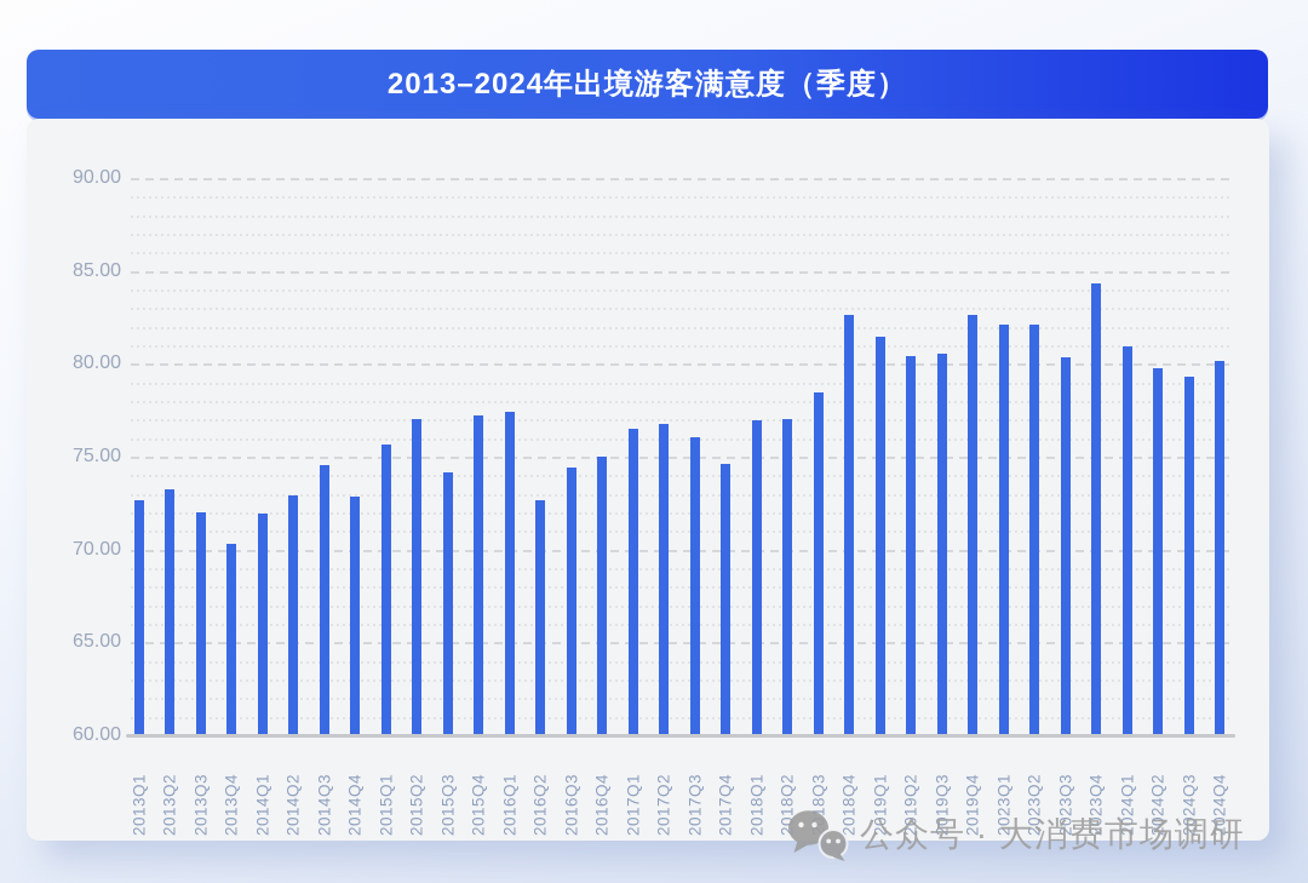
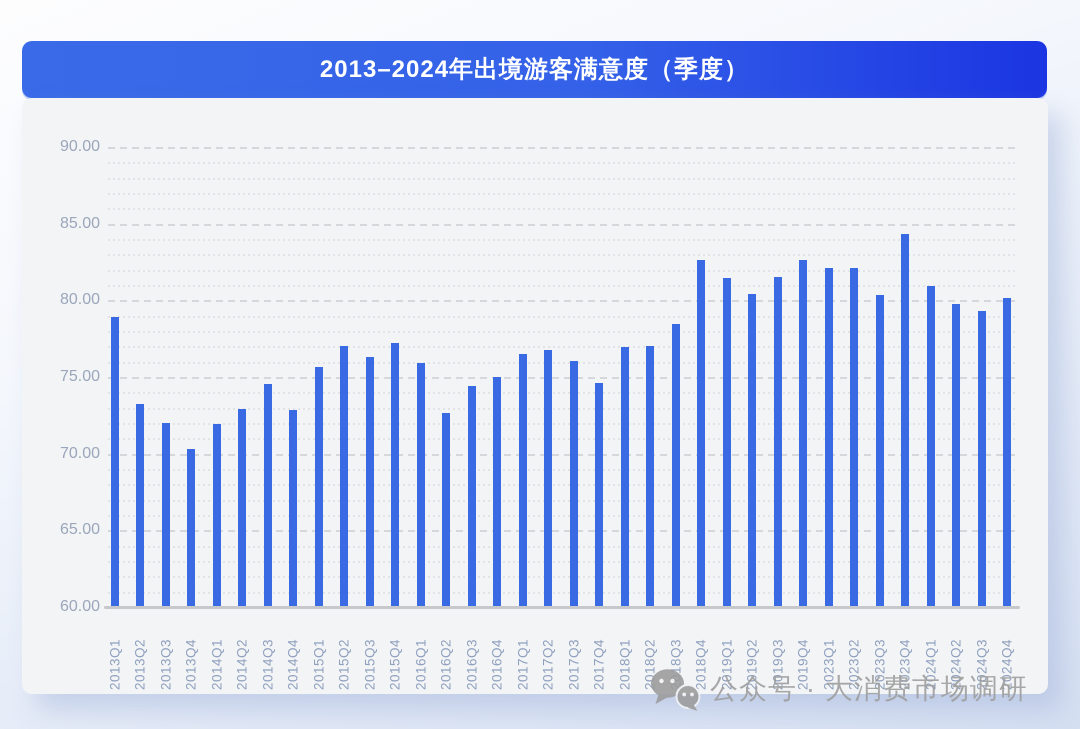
2013Q1: 72.7 -> 79.0
2015Q3: 74.2 -> 76.4
2016Q1: 77.5 -> 76.0
2019Q3: 80.6 -> 81.6
